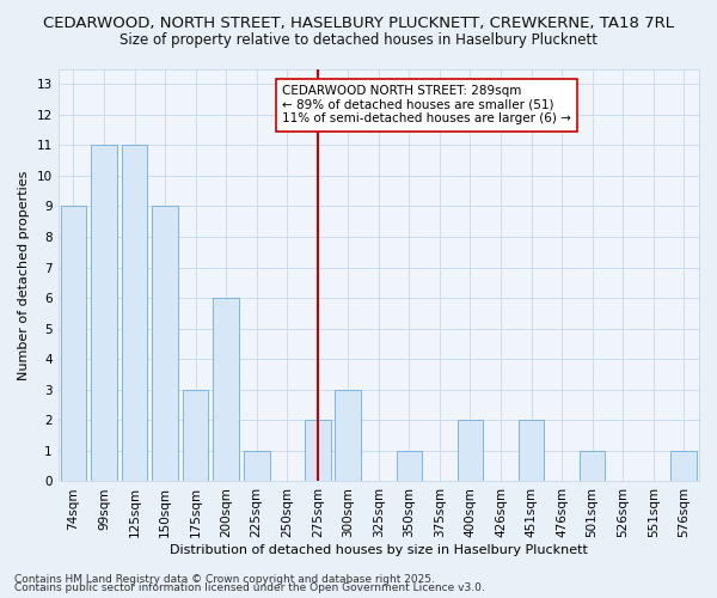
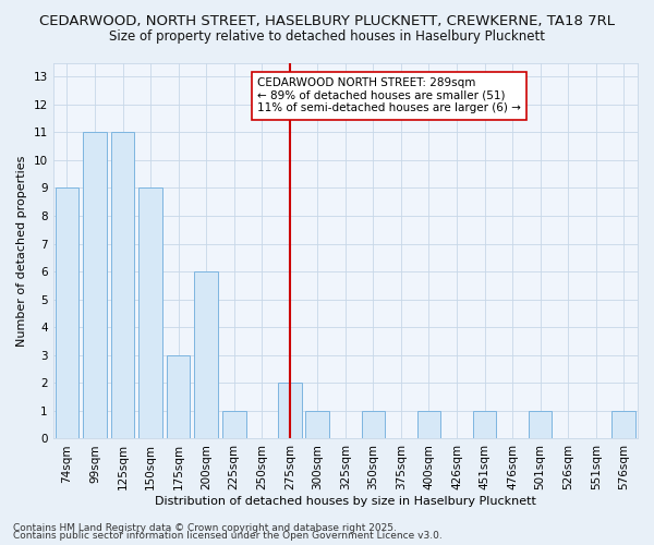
300sqm: 3 -> 1
400sqm: 2 -> 1
451sqm: 2 -> 1
